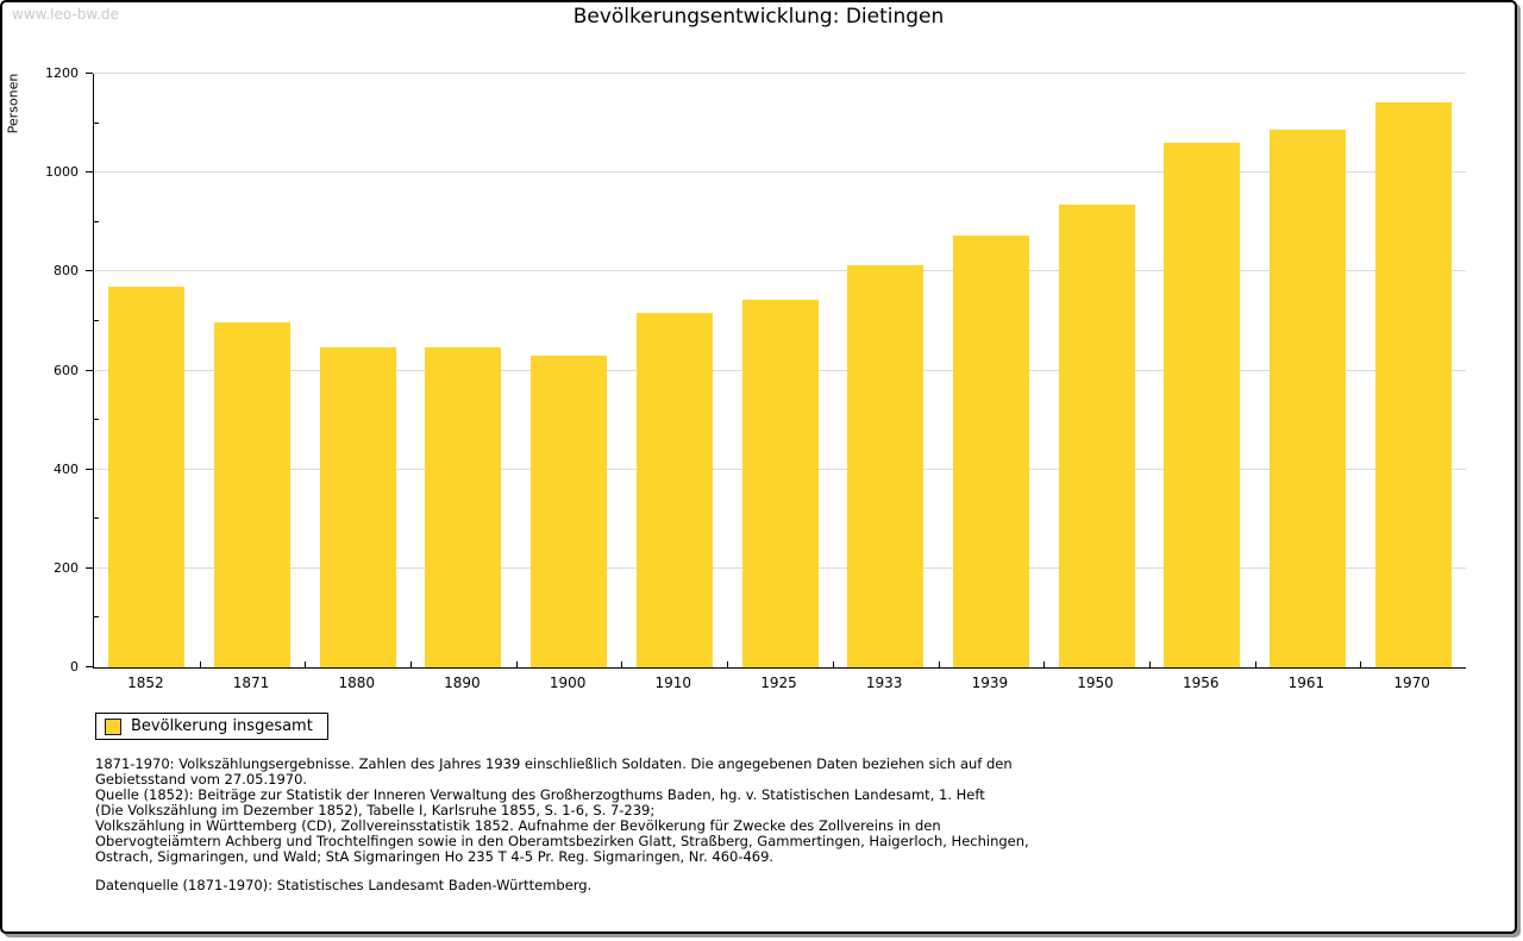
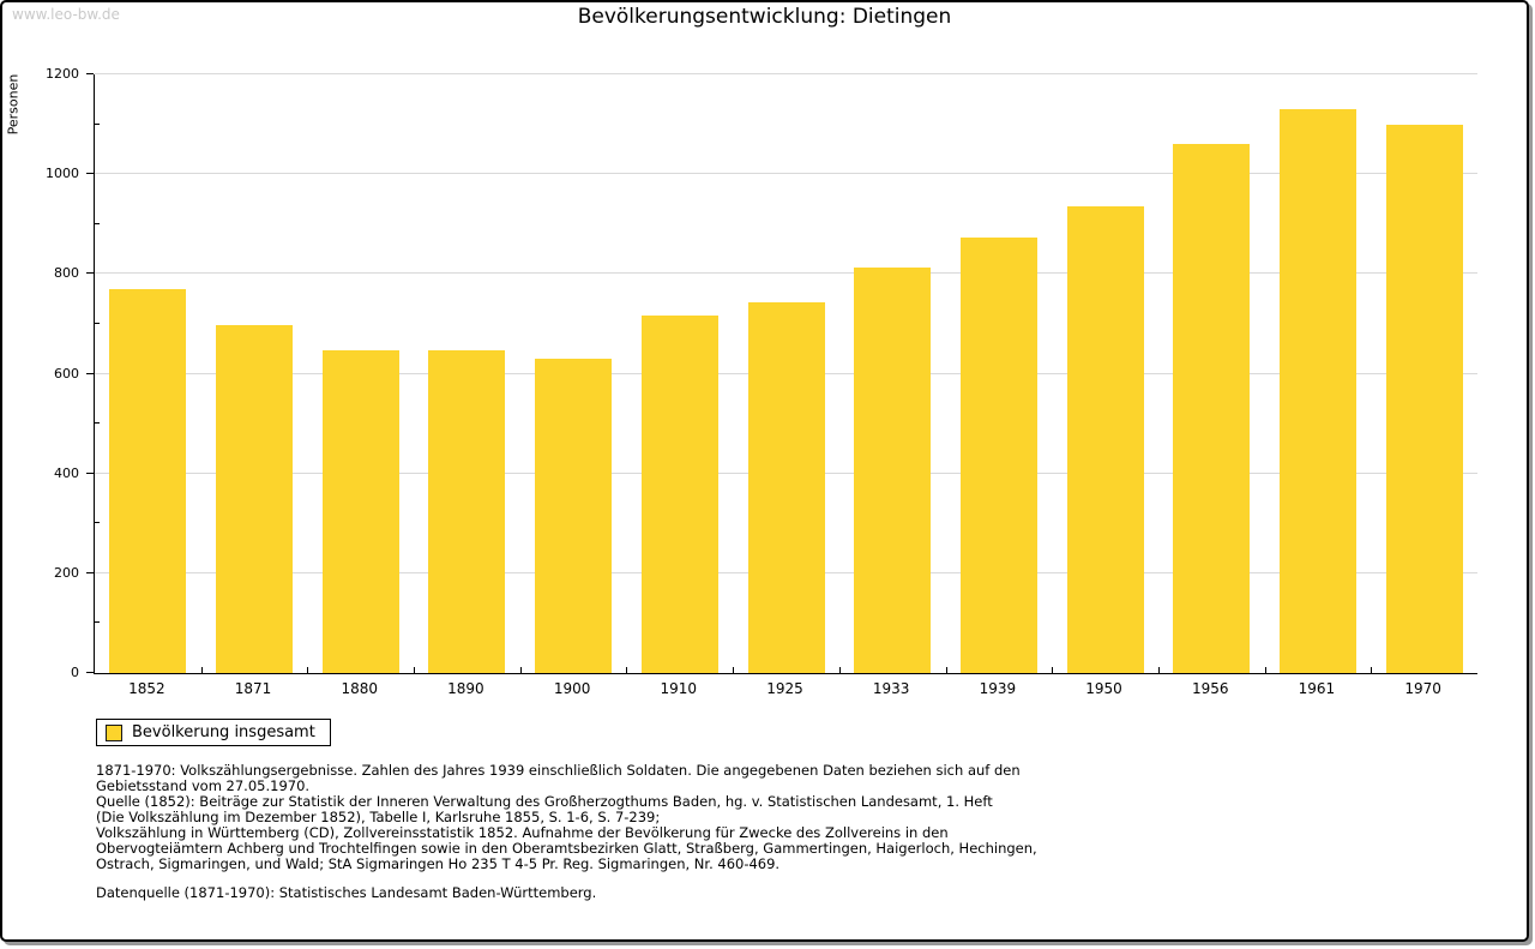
1961: 1090 -> 1130
1970: 1140 -> 1100
